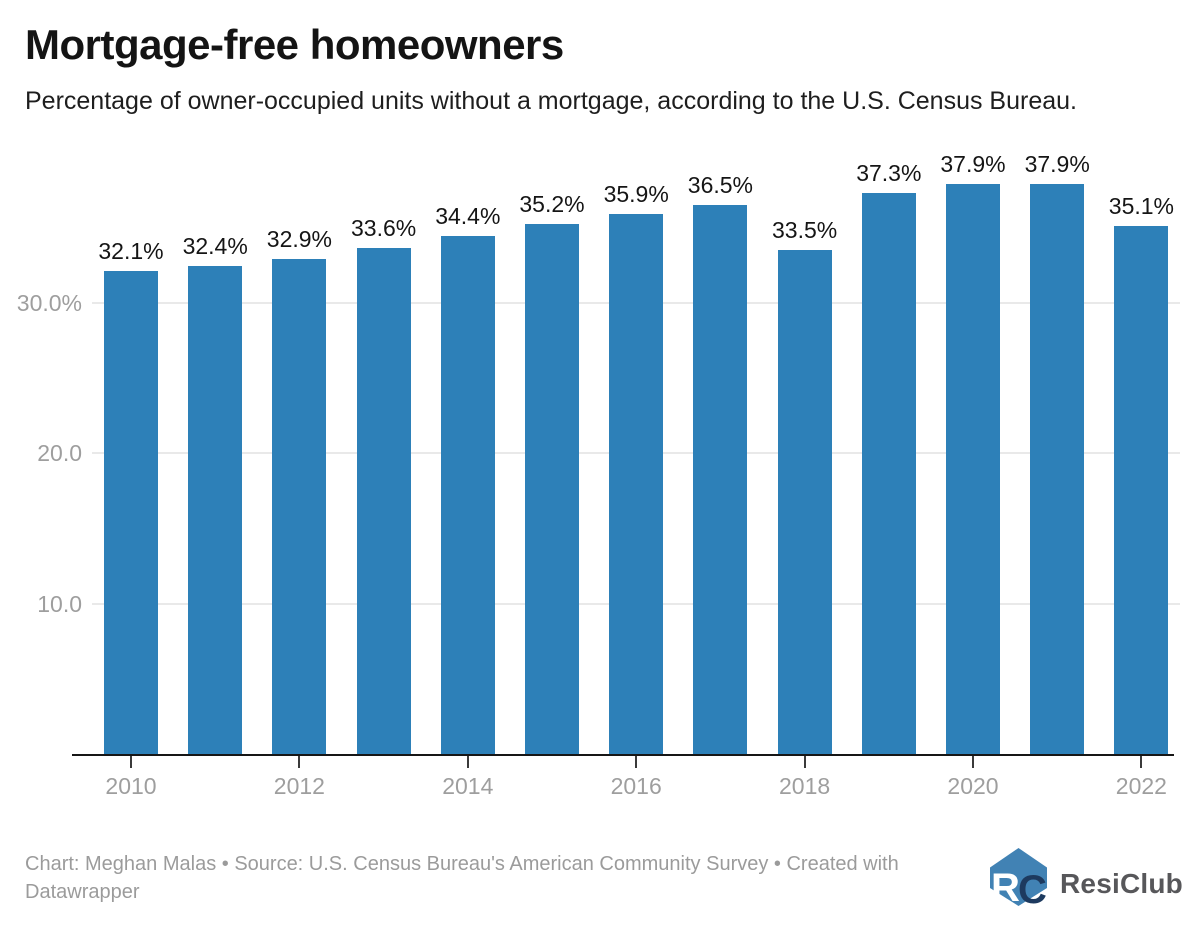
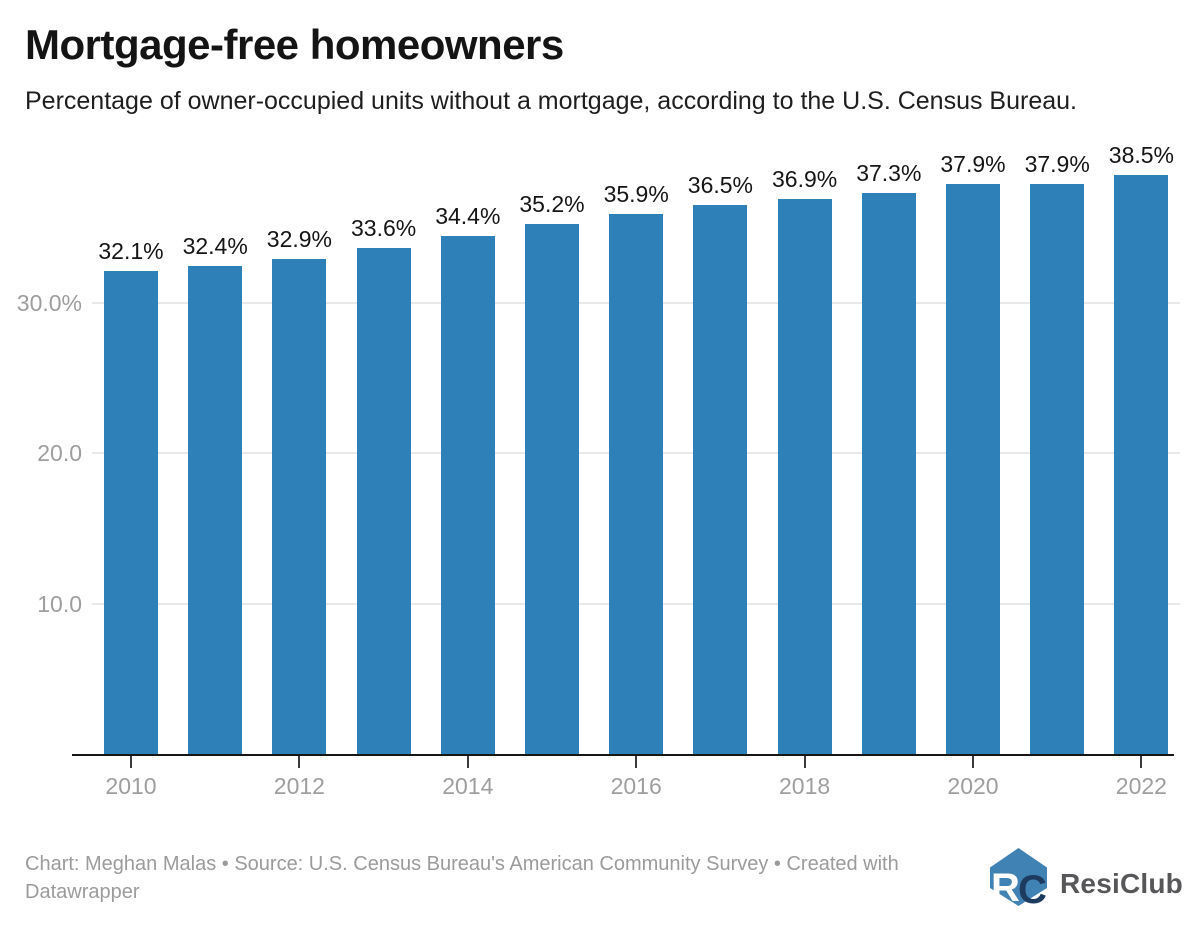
2018: 33.5% -> 36.9%
2022: 35.1% -> 38.5%
